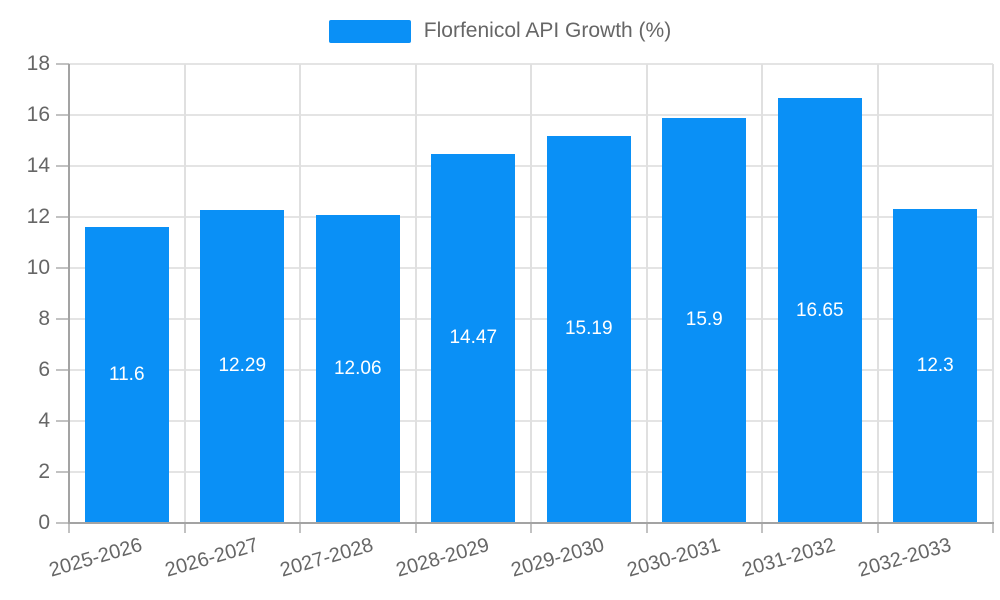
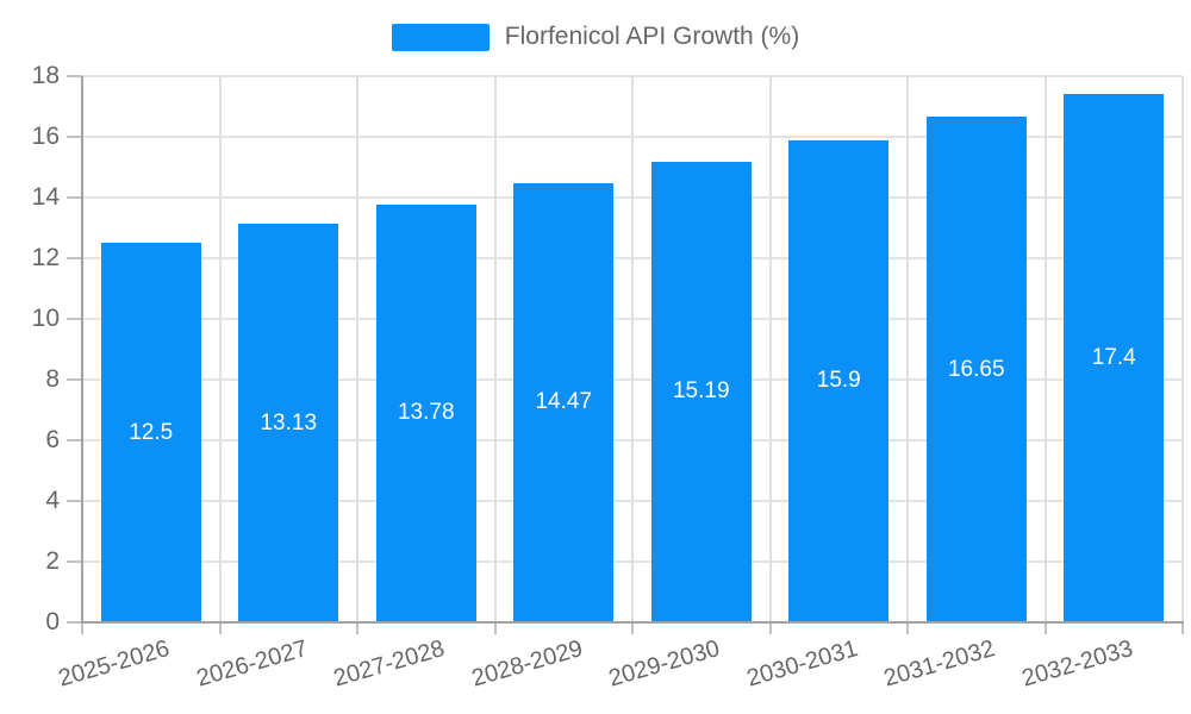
2025-2026: 11.6 -> 12.5
2026-2027: 12.29 -> 13.13
2027-2028: 12.06 -> 13.78
2032-2033: 12.3 -> 17.4
